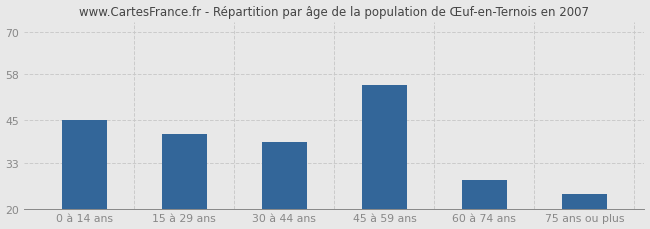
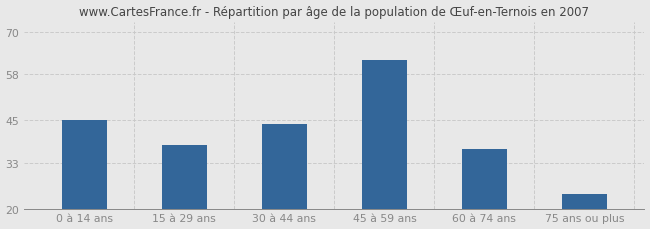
15 à 29 ans: 41 -> 38
30 à 44 ans: 39 -> 44
45 à 59 ans: 55 -> 62
60 à 74 ans: 28 -> 37
